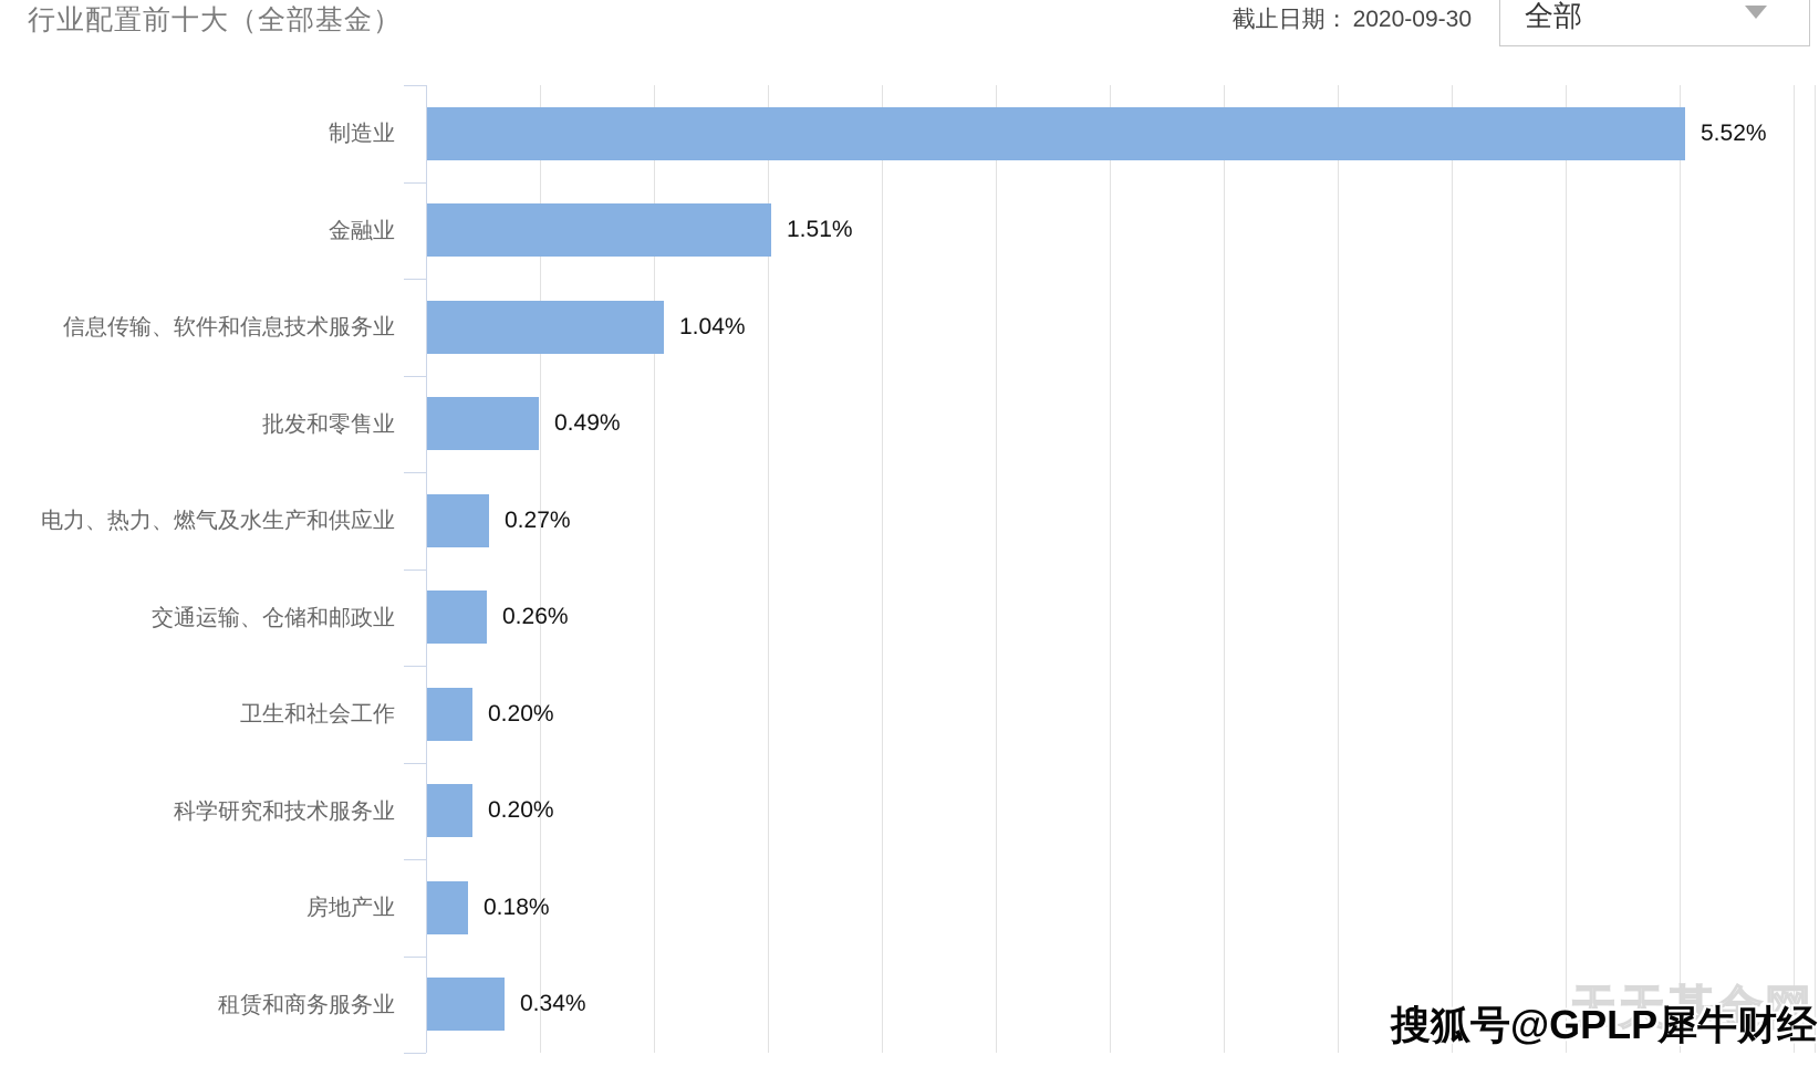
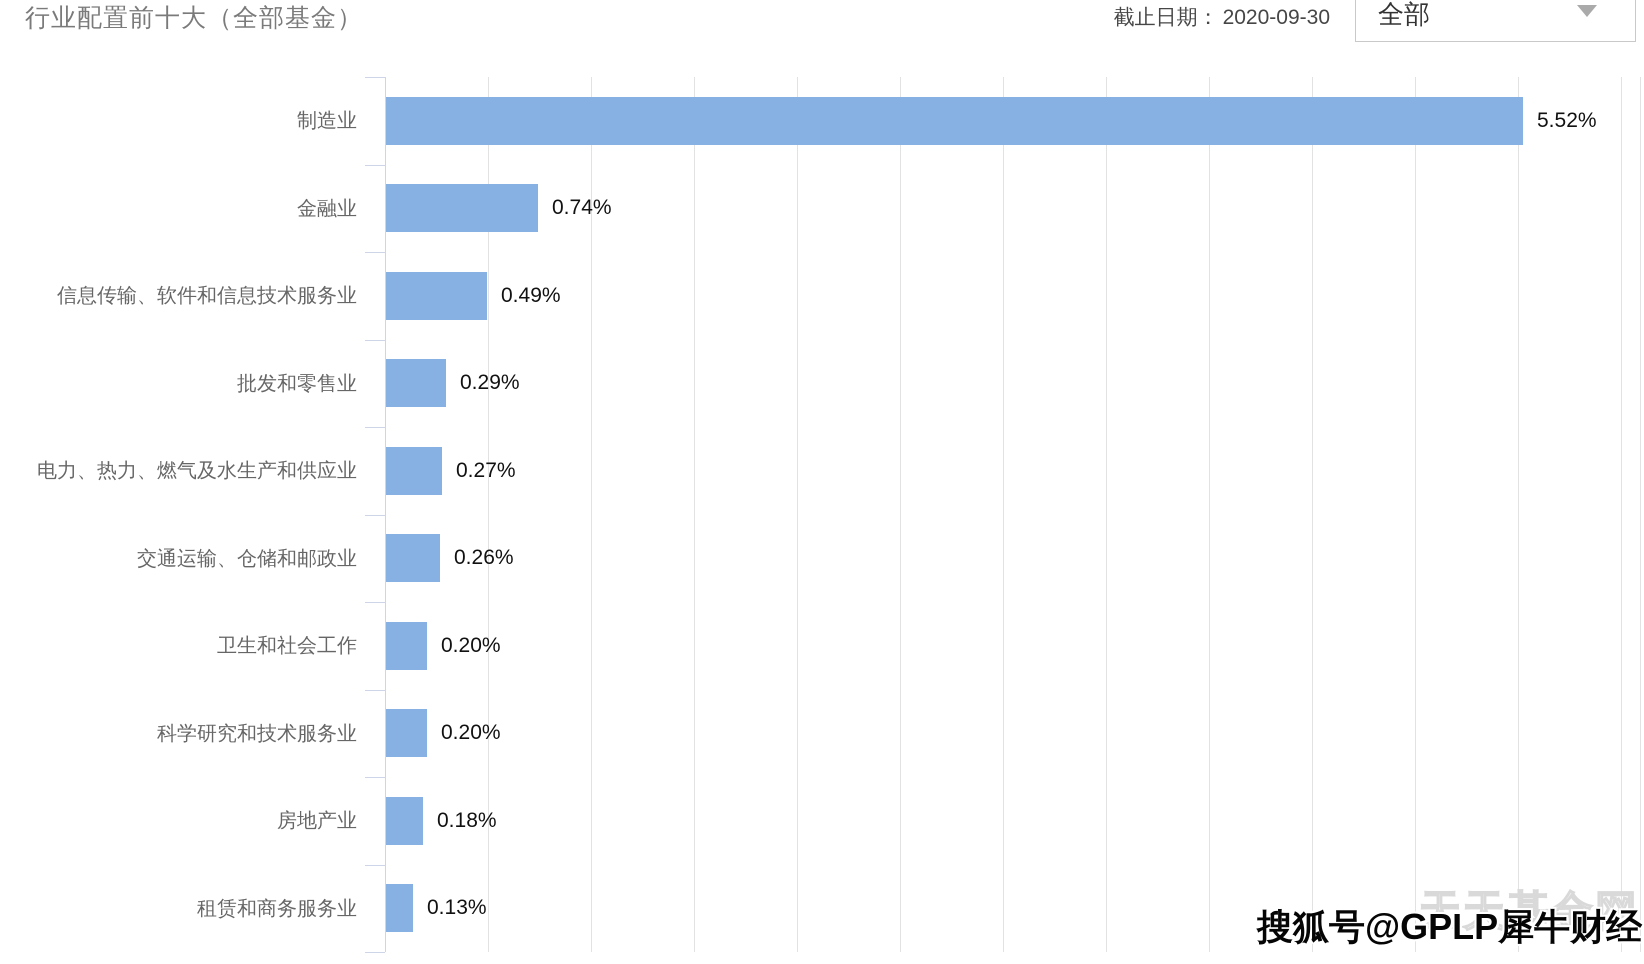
金融业: 1.51% -> 0.74%
信息传输、软件和信息技术服务业: 1.04% -> 0.49%
批发和零售业: 0.49% -> 0.29%
租赁和商务服务业: 0.34% -> 0.13%
